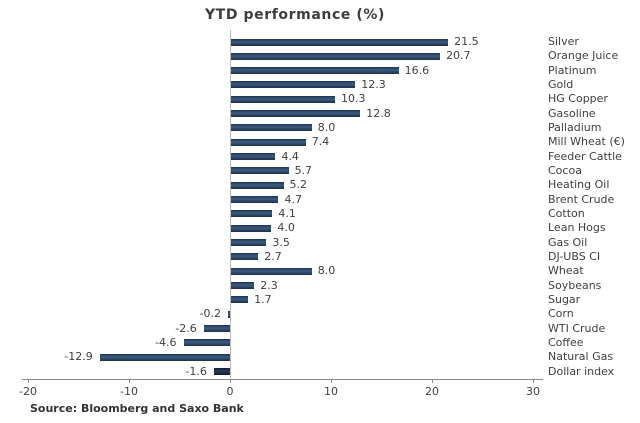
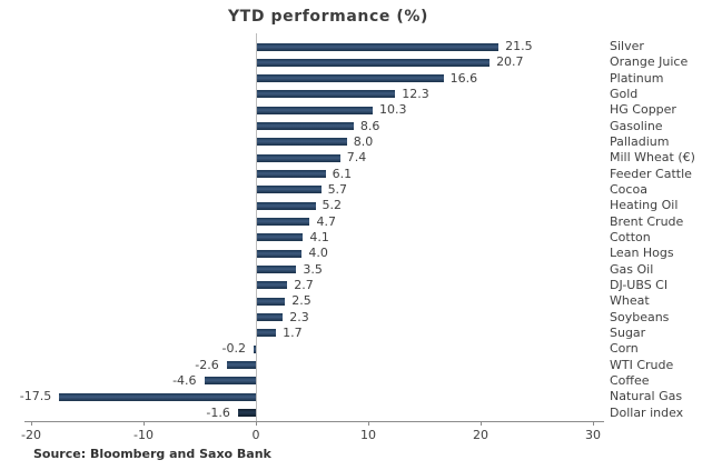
Gasoline: 12.8 -> 8.6
Feeder Cattle: 4.4 -> 6.1
Wheat: 8.0 -> 2.5
Natural Gas: -12.9 -> -17.5
